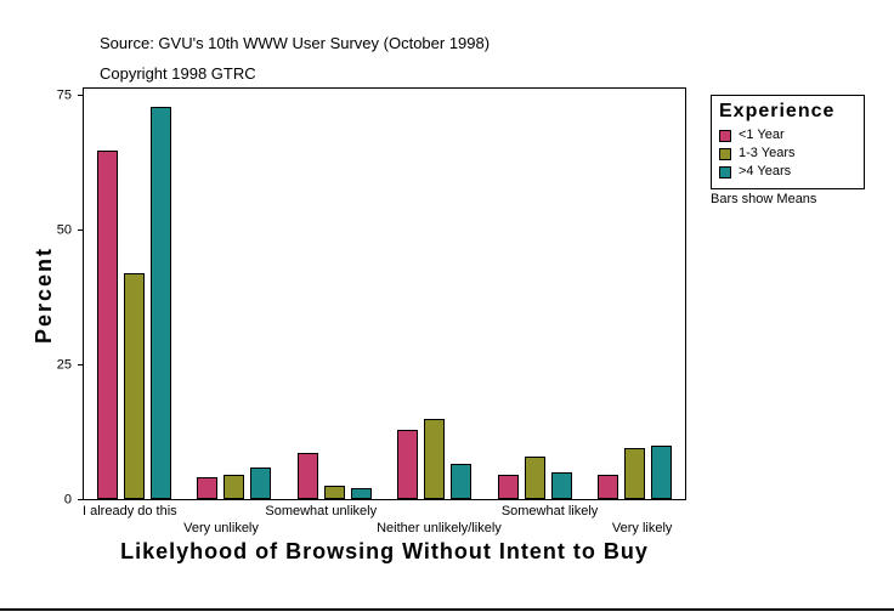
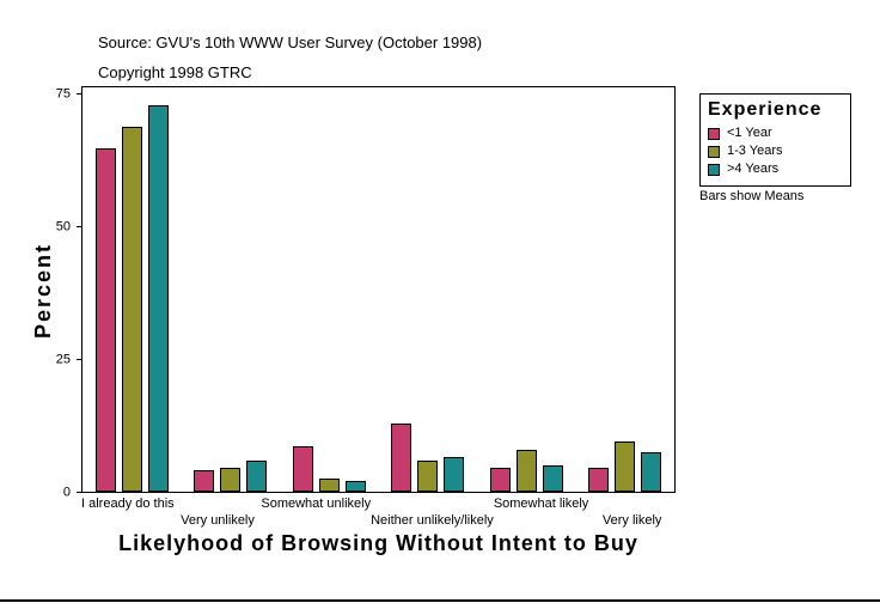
1-3 Years/I already do this: 42 -> 69
1-3 Years/Neither unlikely/likely: 15 -> 6
>4 Years/Very likely: 10 -> 8
